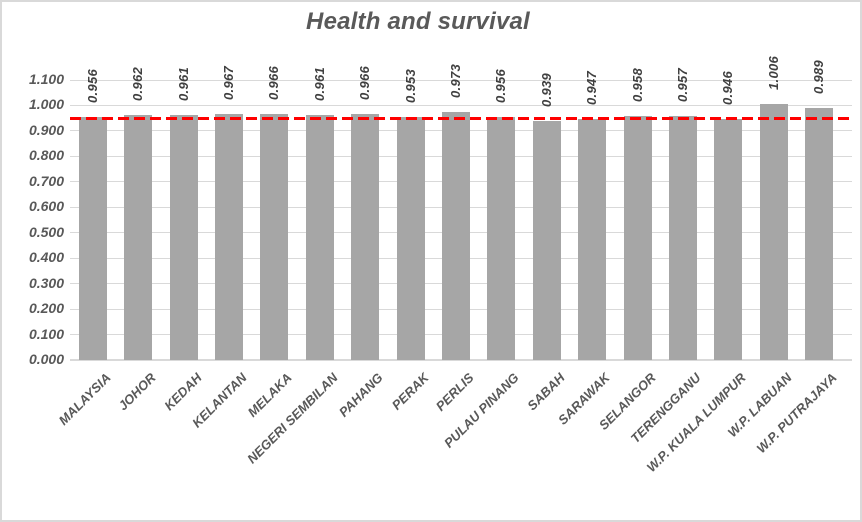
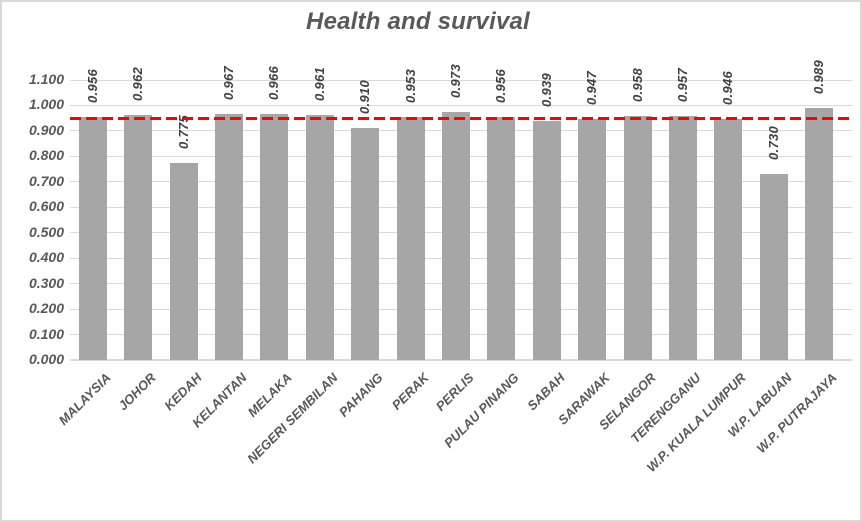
KEDAH: 0.961 -> 0.775
PAHANG: 0.966 -> 0.910
W.P. LABUAN: 1.006 -> 0.730
